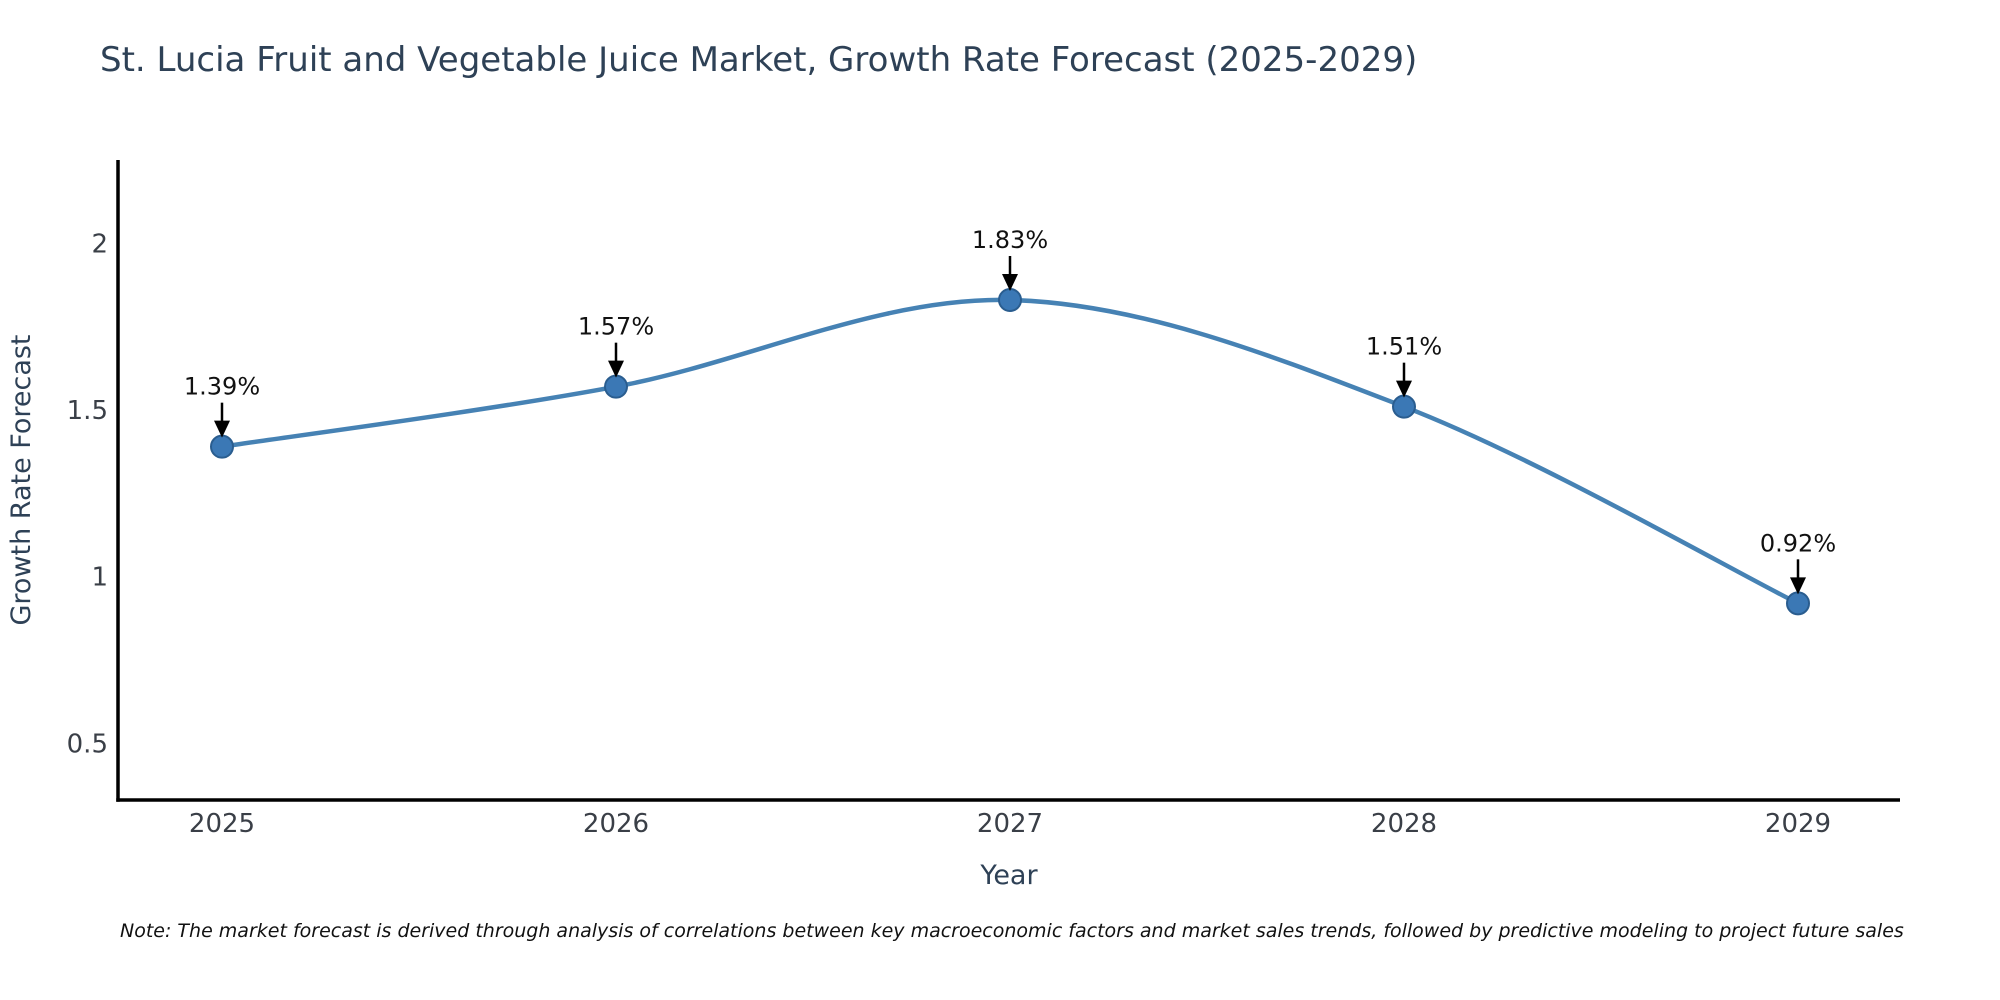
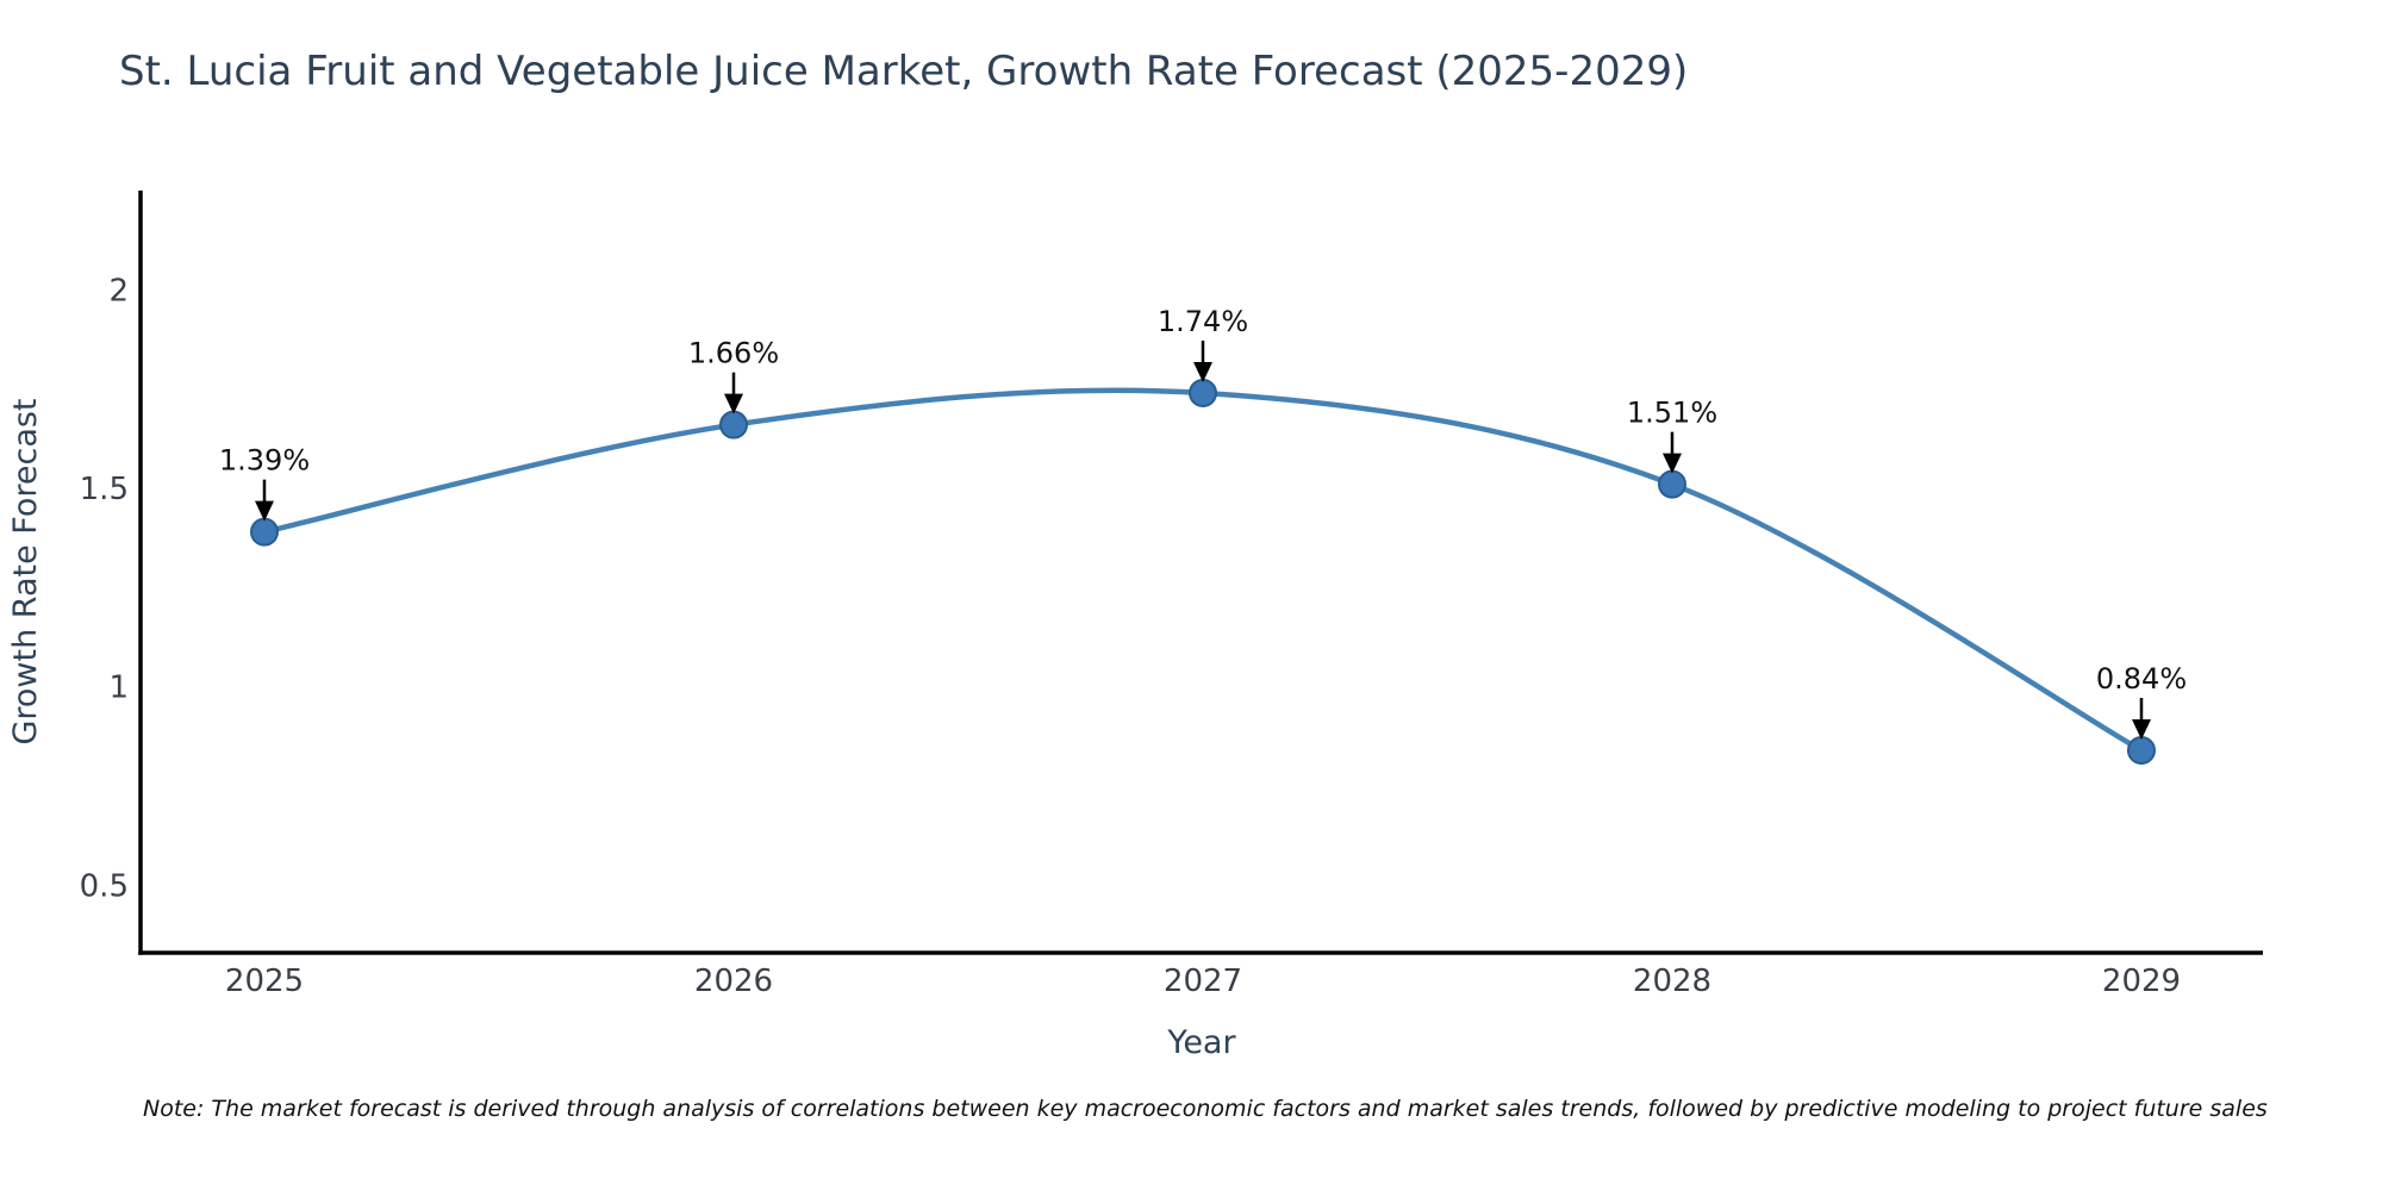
2026: 1.57% -> 1.66%
2027: 1.83% -> 1.74%
2029: 0.92% -> 0.84%
